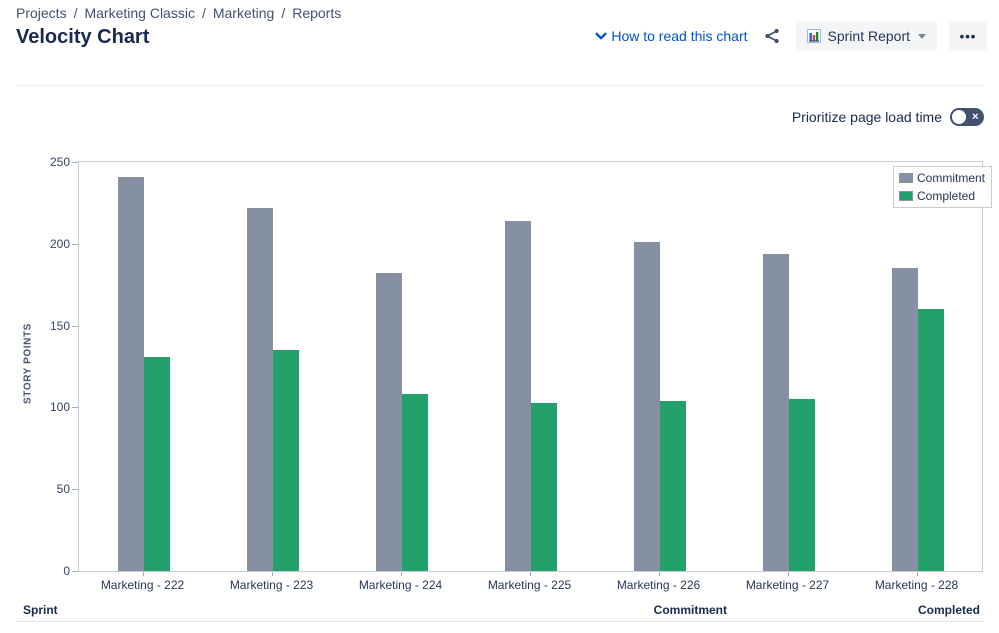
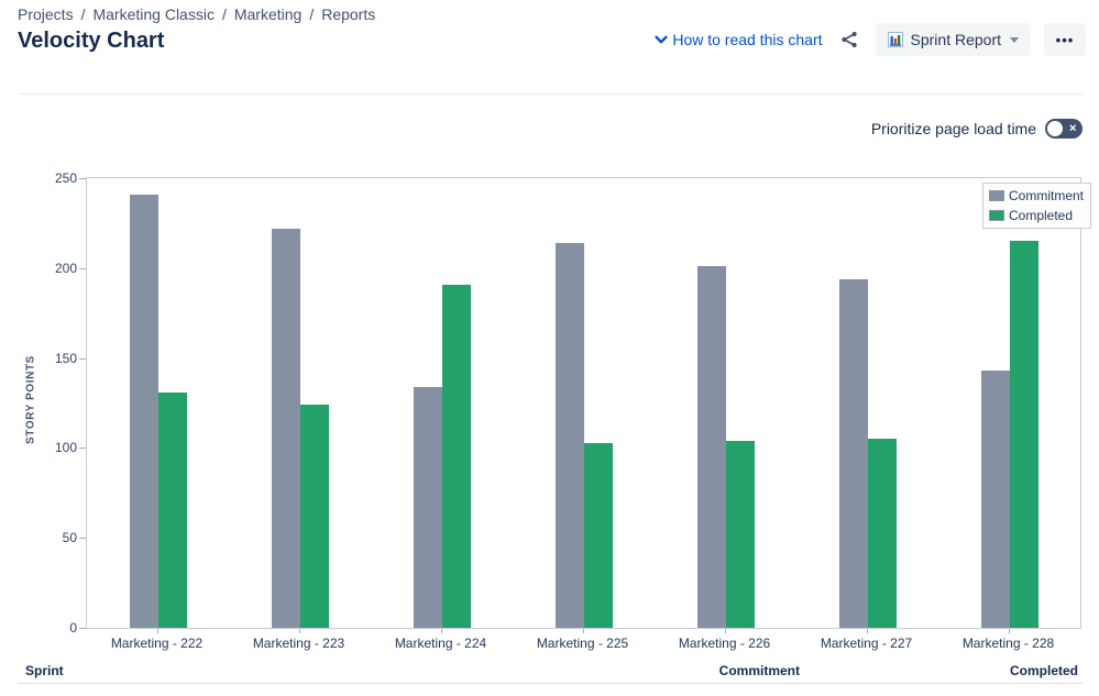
Completed/Marketing - 223: 135 -> 124
Commitment/Marketing - 224: 182 -> 134
Completed/Marketing - 224: 108 -> 191
Commitment/Marketing - 228: 185 -> 143
Completed/Marketing - 228: 160 -> 215
